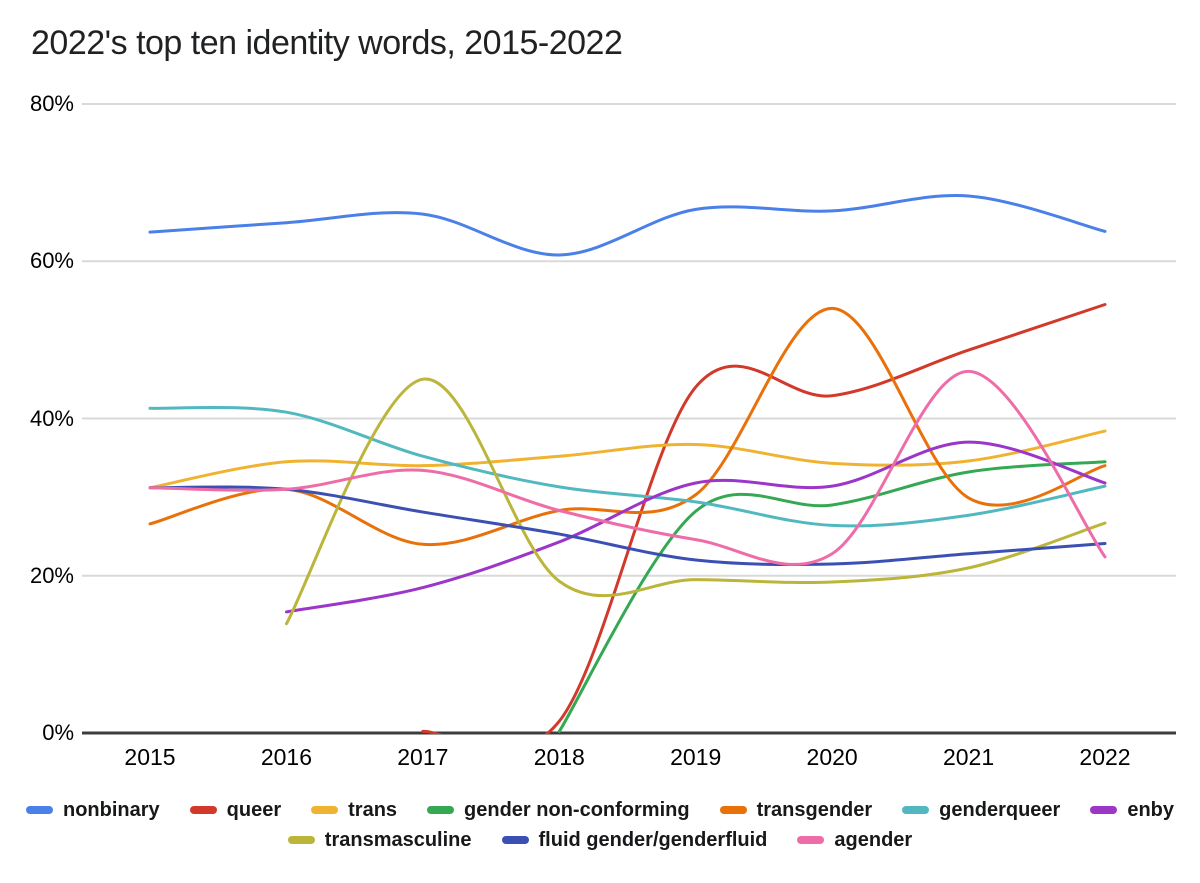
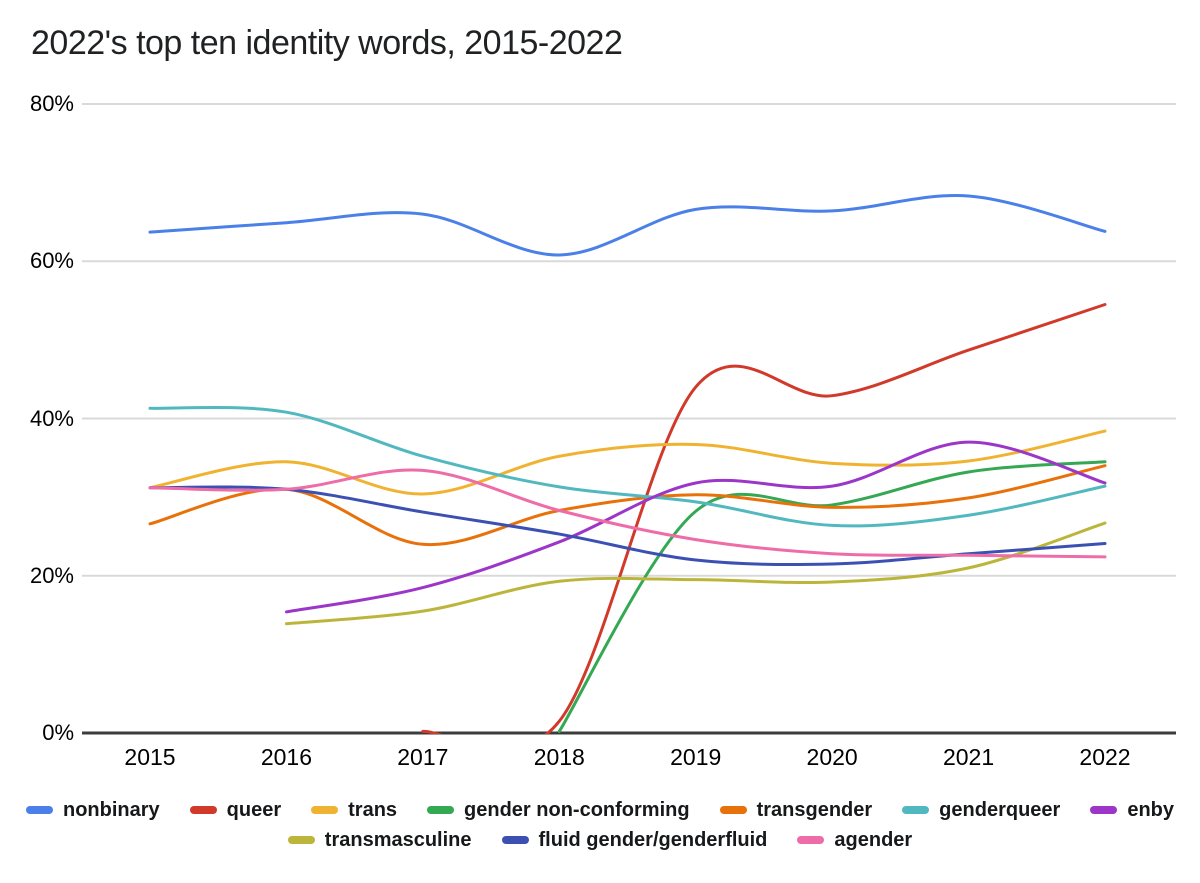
trans/2017: 34% -> 30%
transmasculine/2017: 45% -> 16%
transgender/2020: 54% -> 29%
agender/2021: 46% -> 23%
